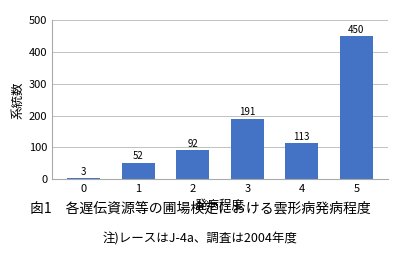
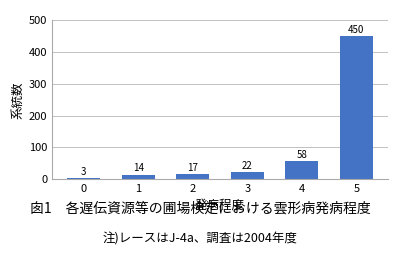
1: 52 -> 14
2: 92 -> 17
3: 191 -> 22
4: 113 -> 58
